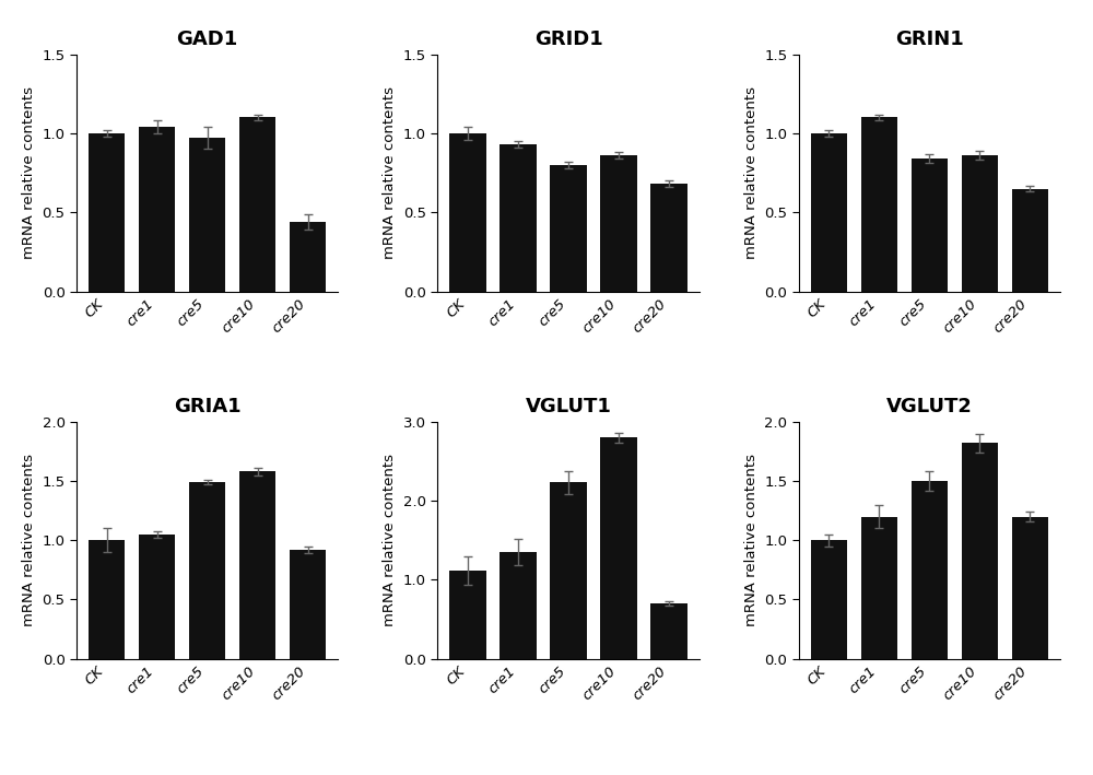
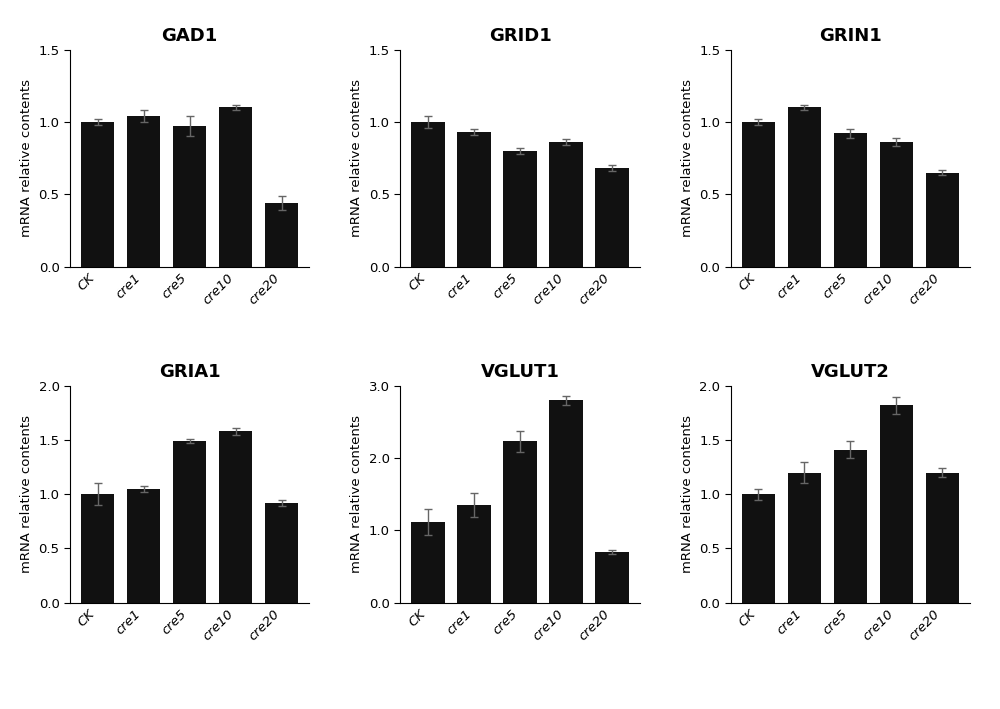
GRIN1/cre5: 0.84 -> 0.92
VGLUT2/cre5: 1.50 -> 1.41
